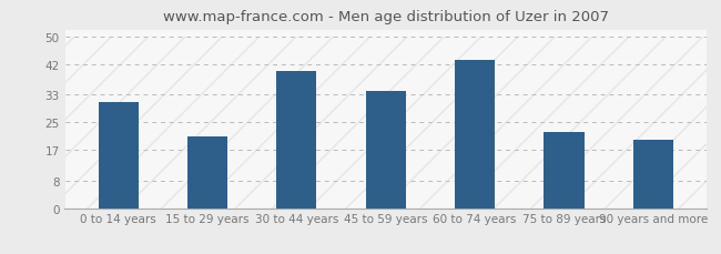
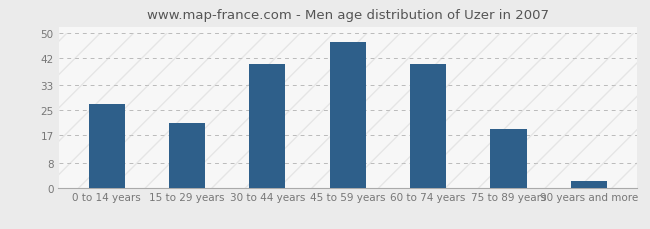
0 to 14 years: 31 -> 27
45 to 59 years: 34 -> 47
60 to 74 years: 43 -> 40
75 to 89 years: 22 -> 19
90 years and more: 20 -> 2
